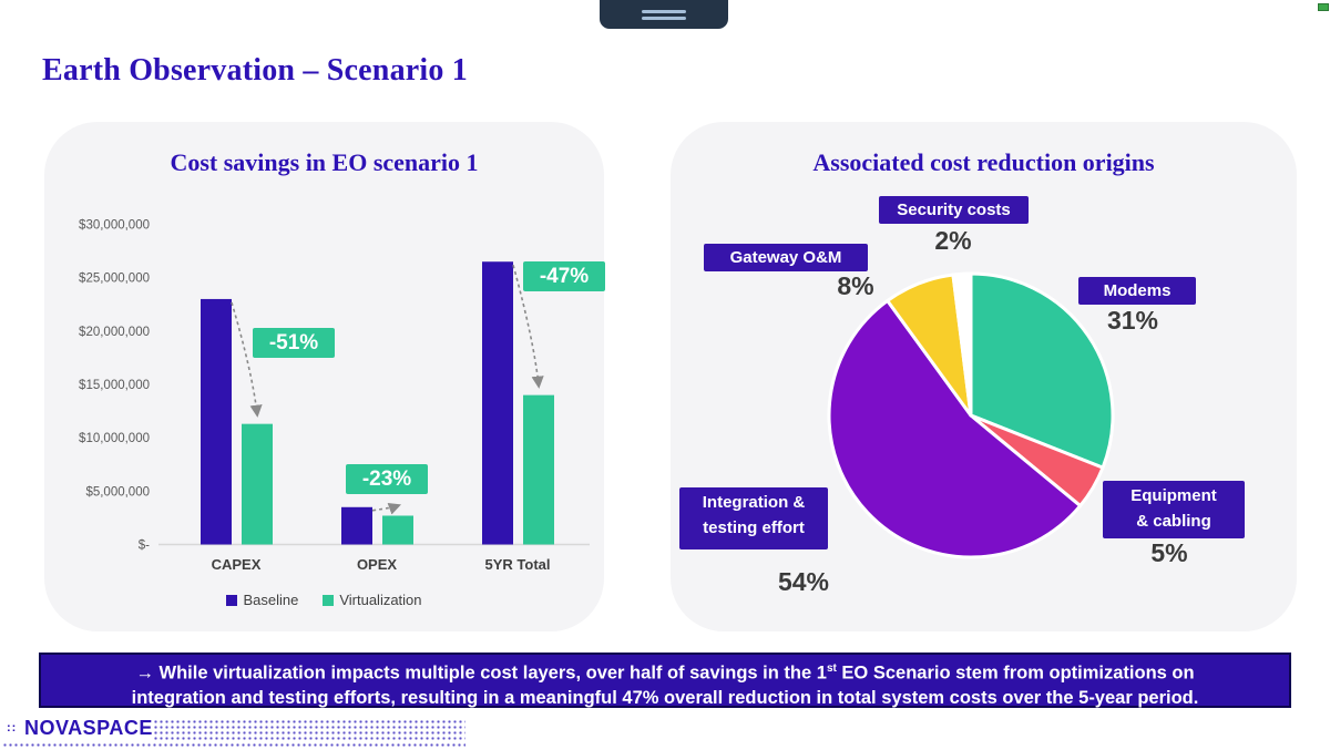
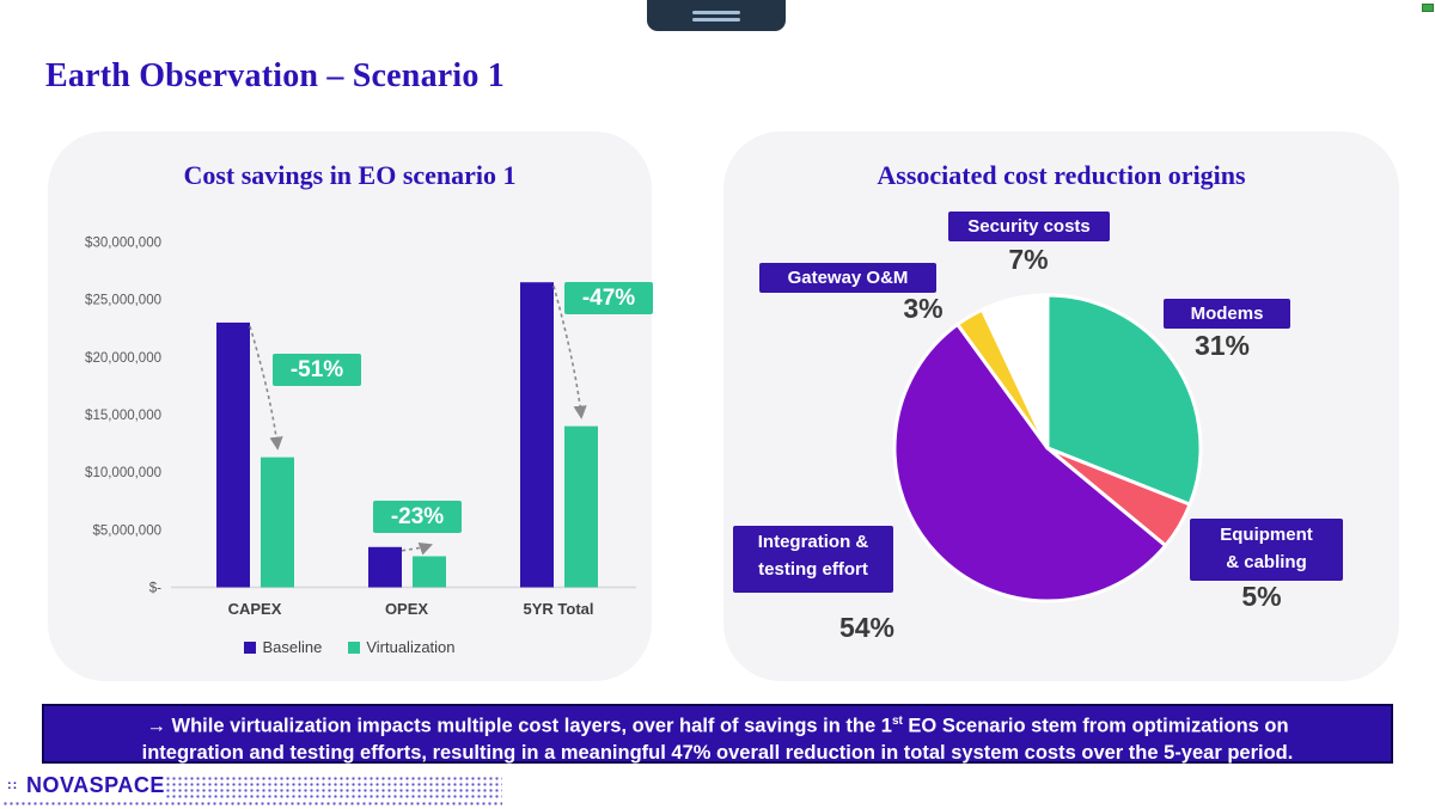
Associated cost reduction origins/Gateway O&M: 8% -> 3%
Associated cost reduction origins/Security costs: 2% -> 7%
